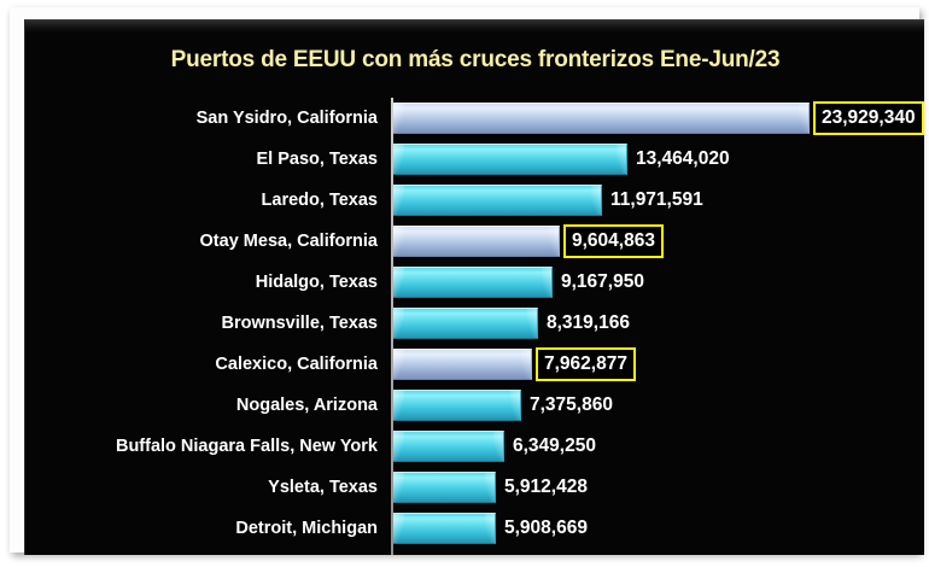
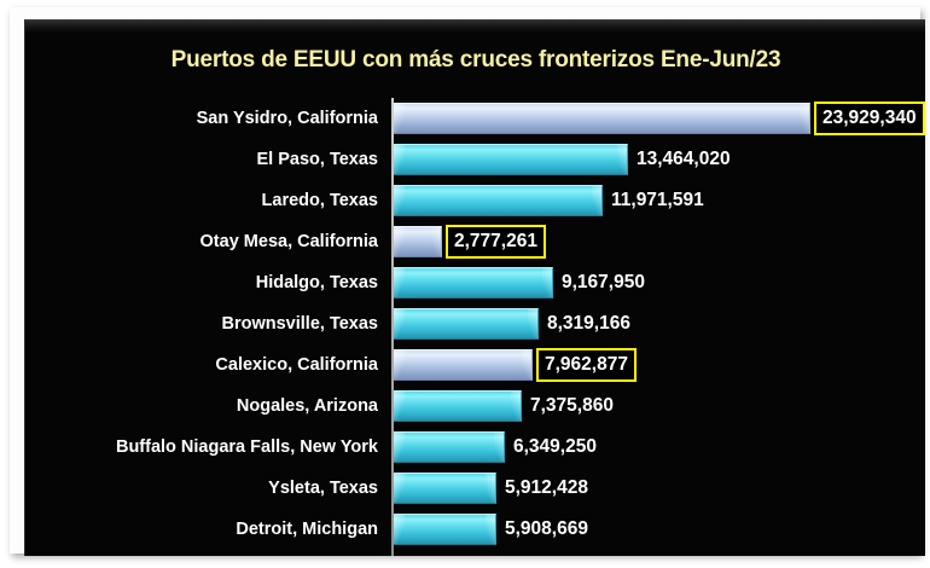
Otay Mesa, California: 9,604,863 -> 2,777,261
